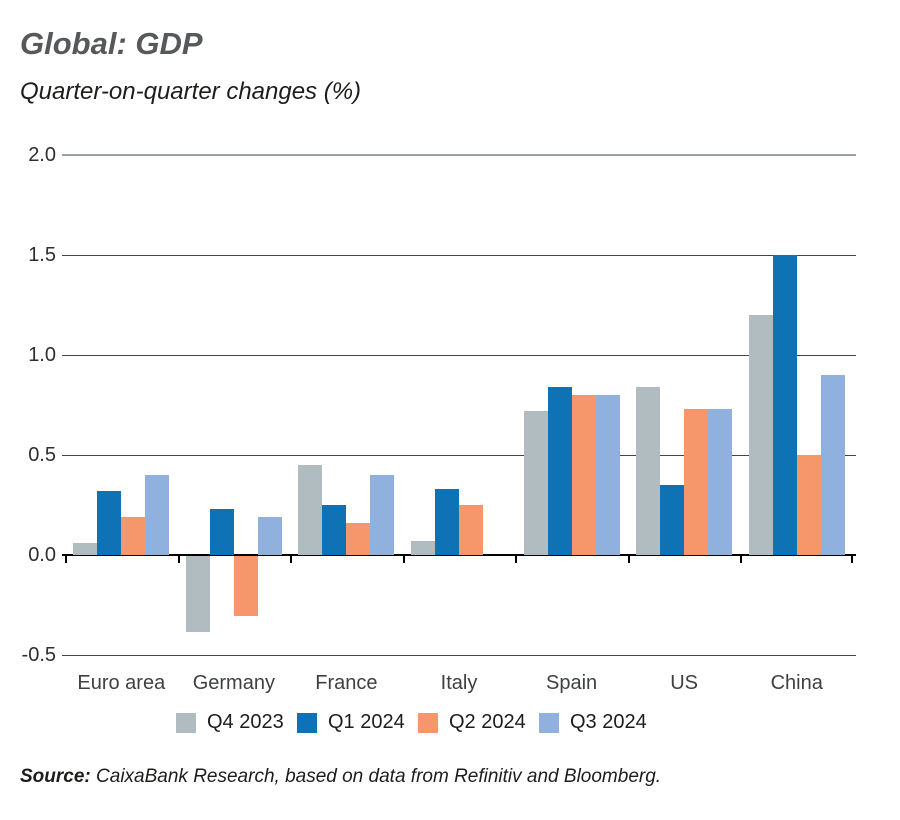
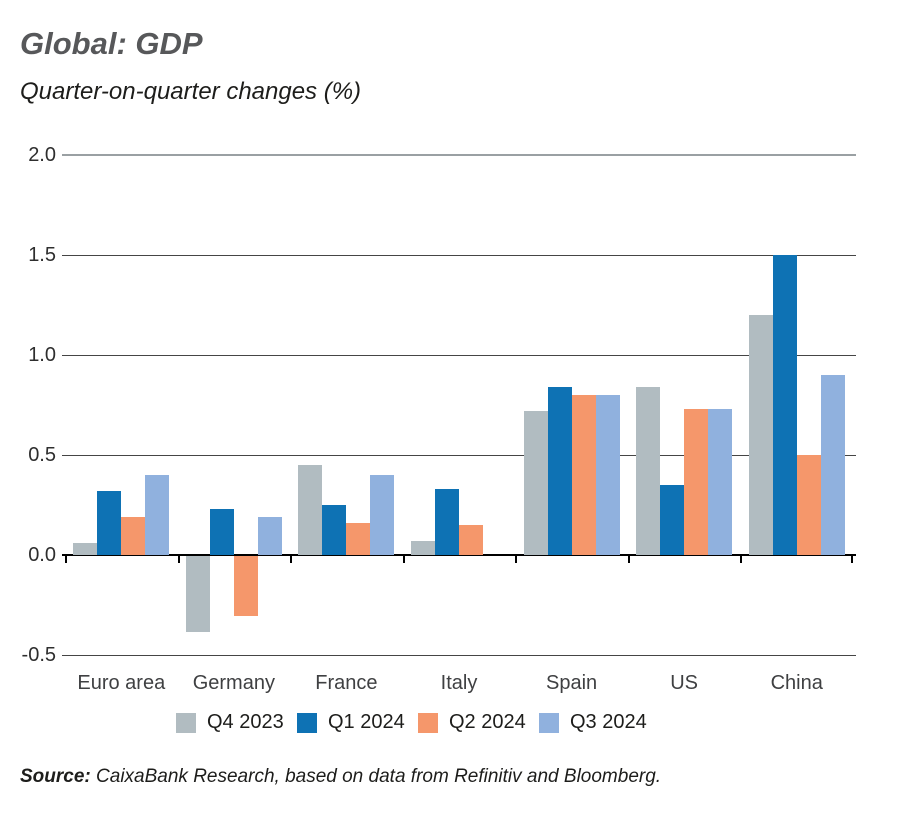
Q2 2024/Italy: 0.25 -> 0.15
